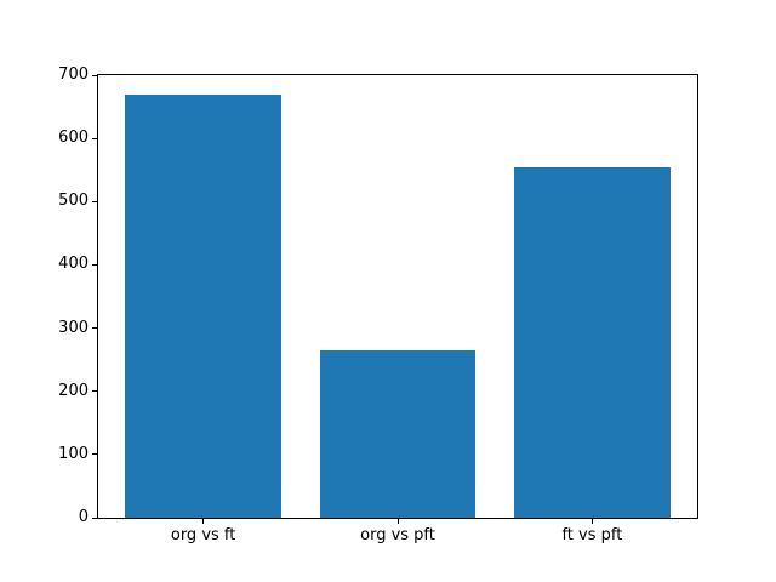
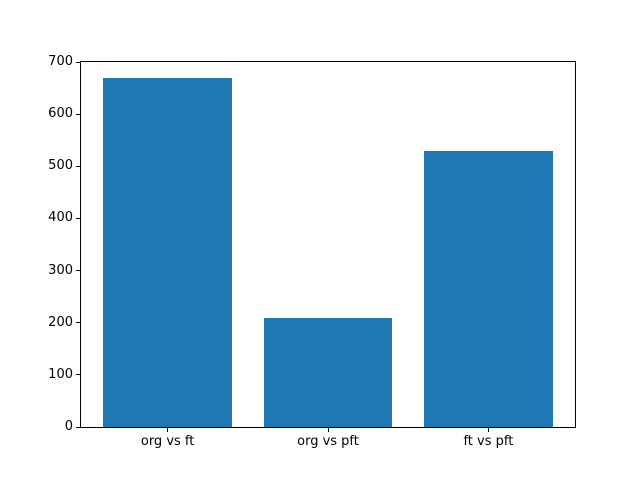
org vs pft: 260 -> 210
ft vs pft: 550 -> 530
